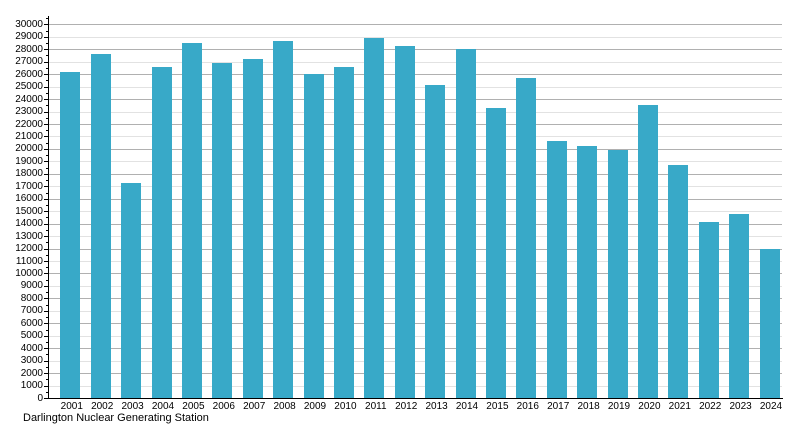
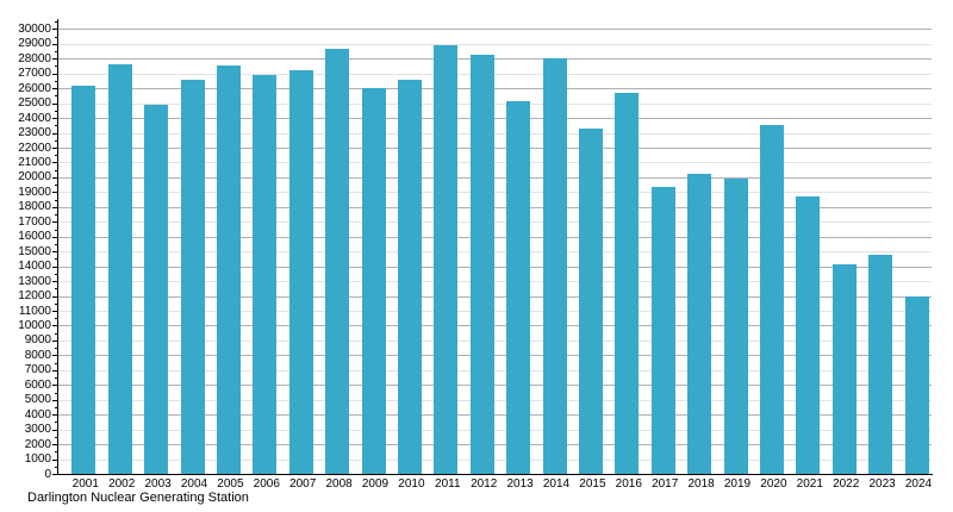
2003: 17300 -> 24900
2005: 28500 -> 27600
2017: 20600 -> 19400
